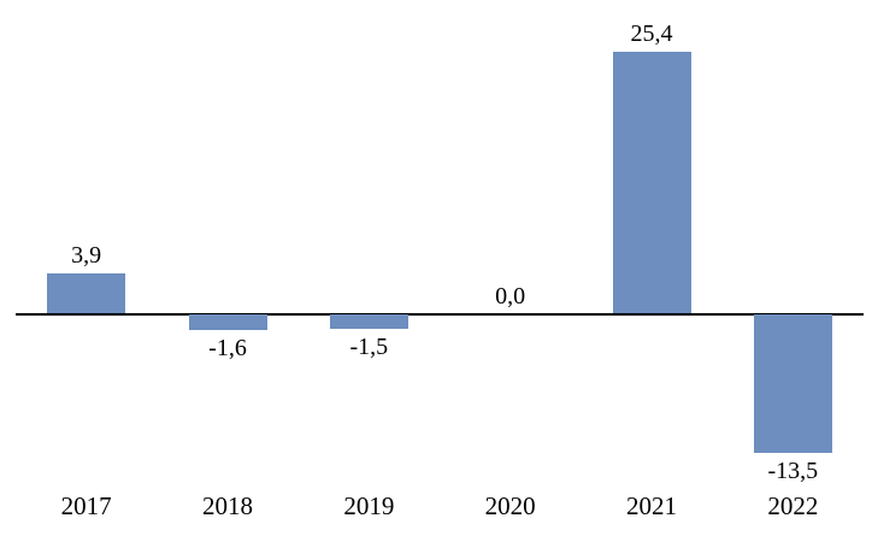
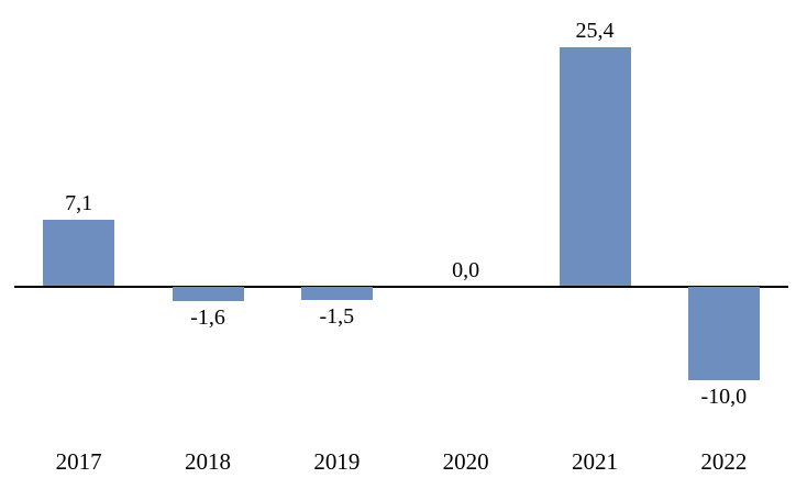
2017: 3,9 -> 7,1
2022: -13,5 -> -10,0
